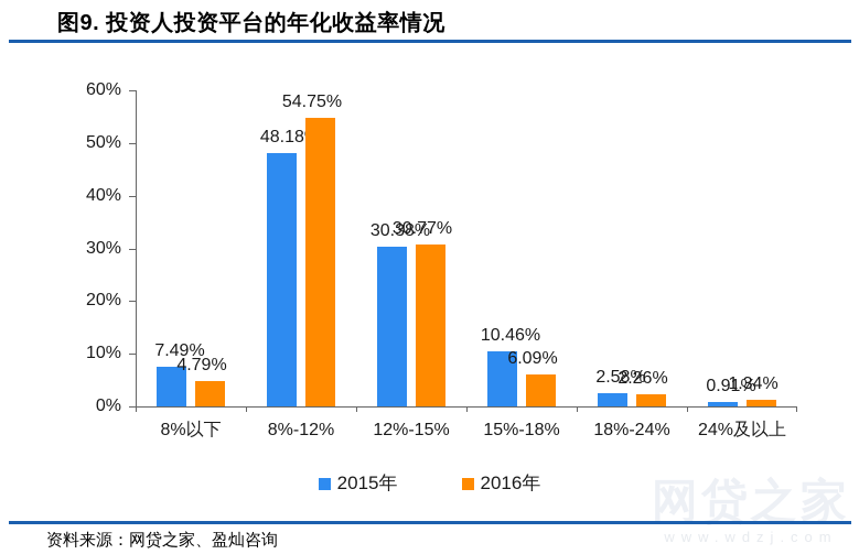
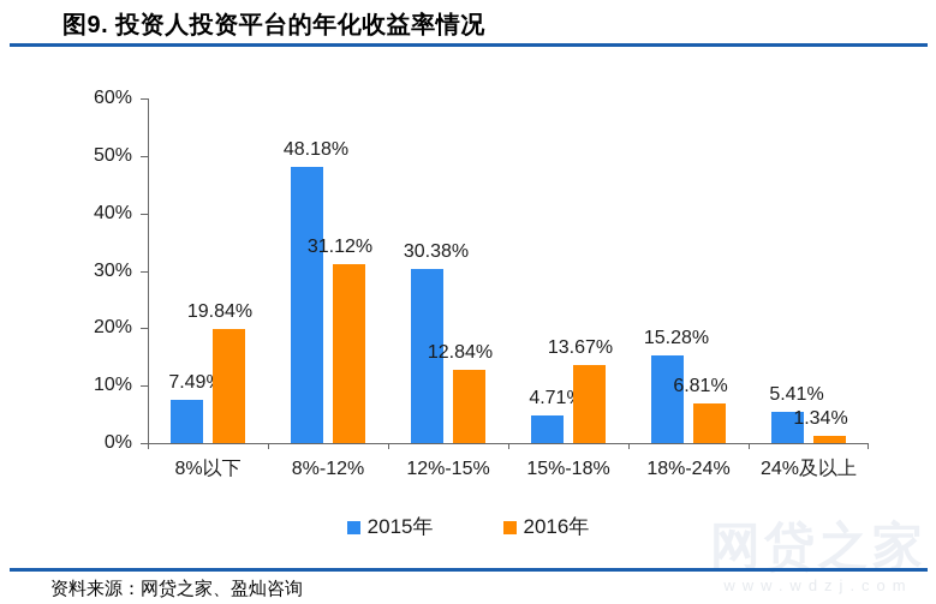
2016年/8%以下: 4.79% -> 19.84%
2016年/8%-12%: 54.75% -> 31.12%
2016年/12%-15%: 30.77% -> 12.84%
2015年/15%-18%: 10.46% -> 4.71%
2016年/15%-18%: 6.09% -> 13.67%
2015年/18%-24%: 2.58% -> 15.28%
2016年/18%-24%: 2.26% -> 6.81%
2015年/24%及以上: 0.91% -> 5.41%
